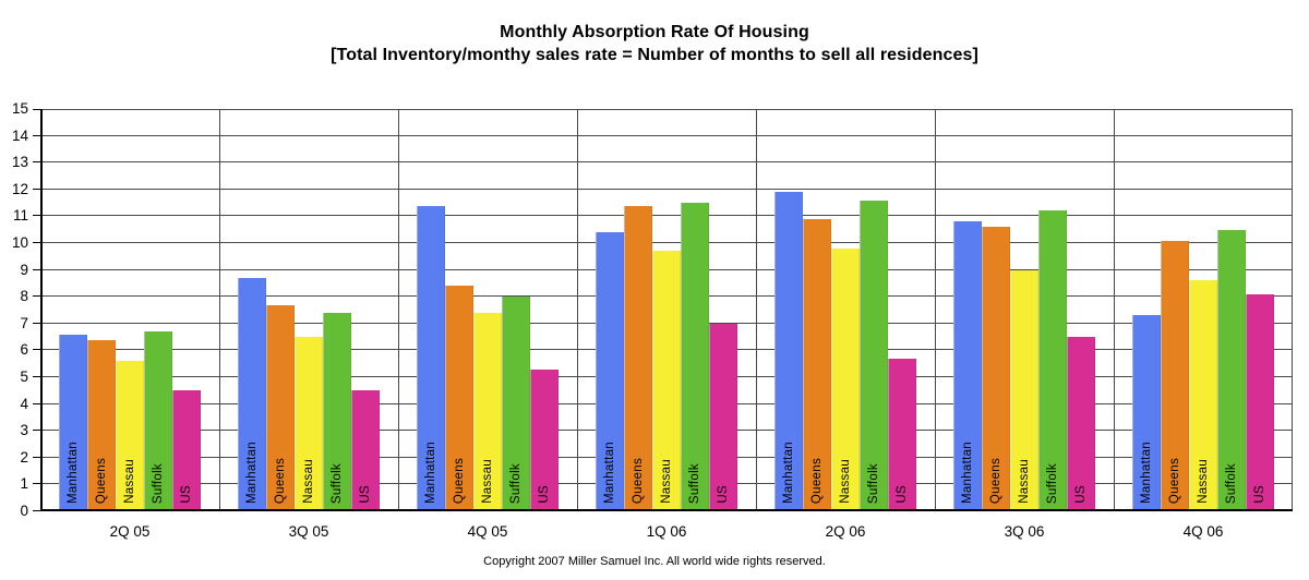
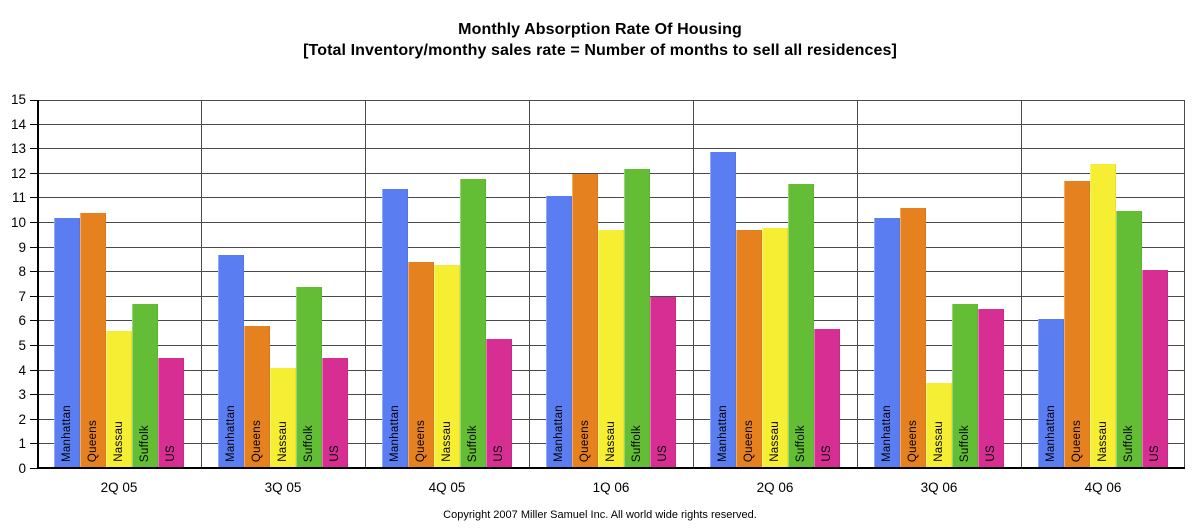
Manhattan/2Q 05: 6.6 -> 10.2
Queens/2Q 05: 6.4 -> 10.4
Queens/3Q 05: 7.7 -> 5.8
Nassau/3Q 05: 6.5 -> 4.1
Nassau/4Q 05: 7.4 -> 8.3
Suffolk/4Q 05: 8.0 -> 11.8
Manhattan/1Q 06: 10.4 -> 11.1
Queens/1Q 06: 11.4 -> 12.0
Suffolk/1Q 06: 11.5 -> 12.2
Manhattan/2Q 06: 11.9 -> 12.9
Queens/2Q 06: 10.9 -> 9.7
Manhattan/3Q 06: 10.8 -> 10.2
Nassau/3Q 06: 9.0 -> 3.5
Suffolk/3Q 06: 11.2 -> 6.7
Manhattan/4Q 06: 7.3 -> 6.1
Queens/4Q 06: 10.1 -> 11.7
Nassau/4Q 06: 8.6 -> 12.4
